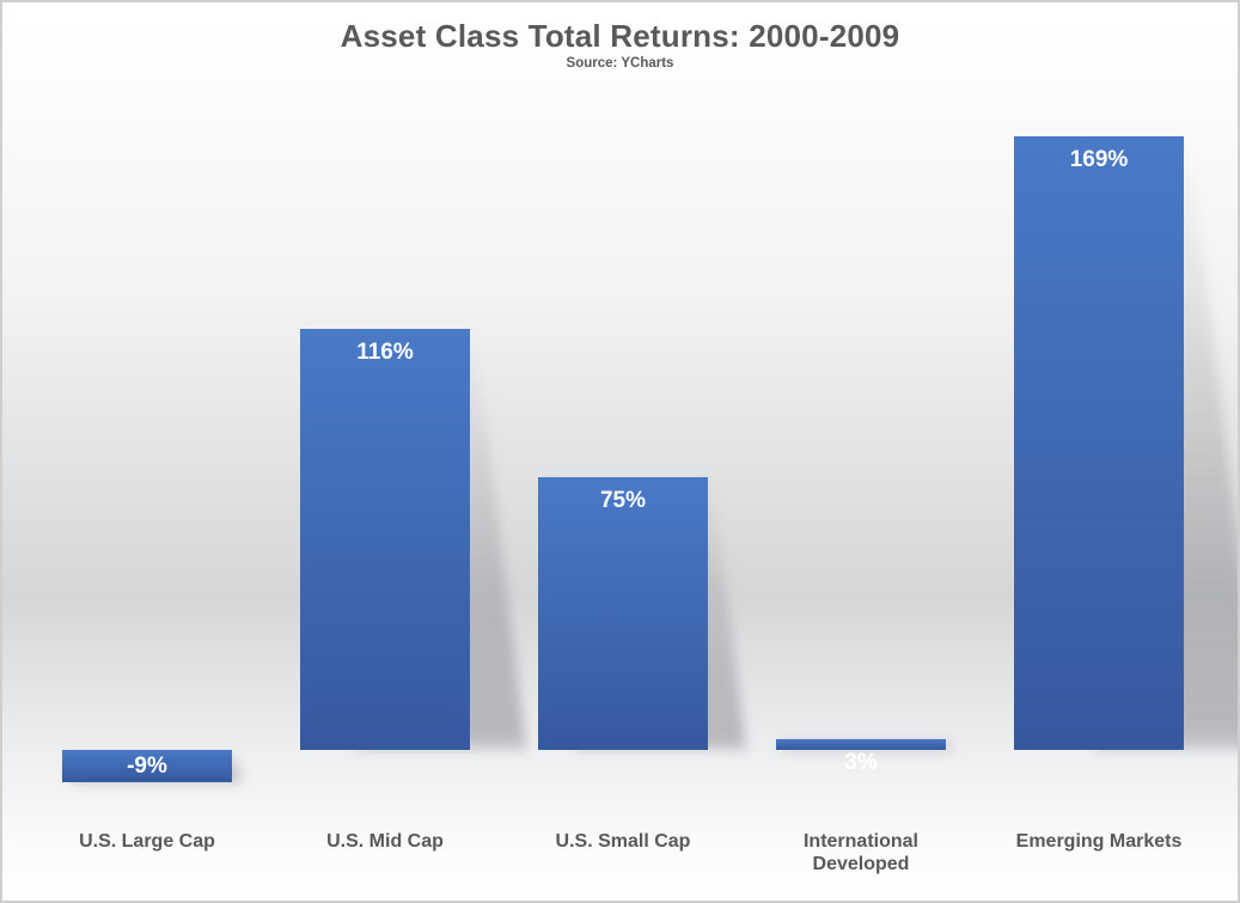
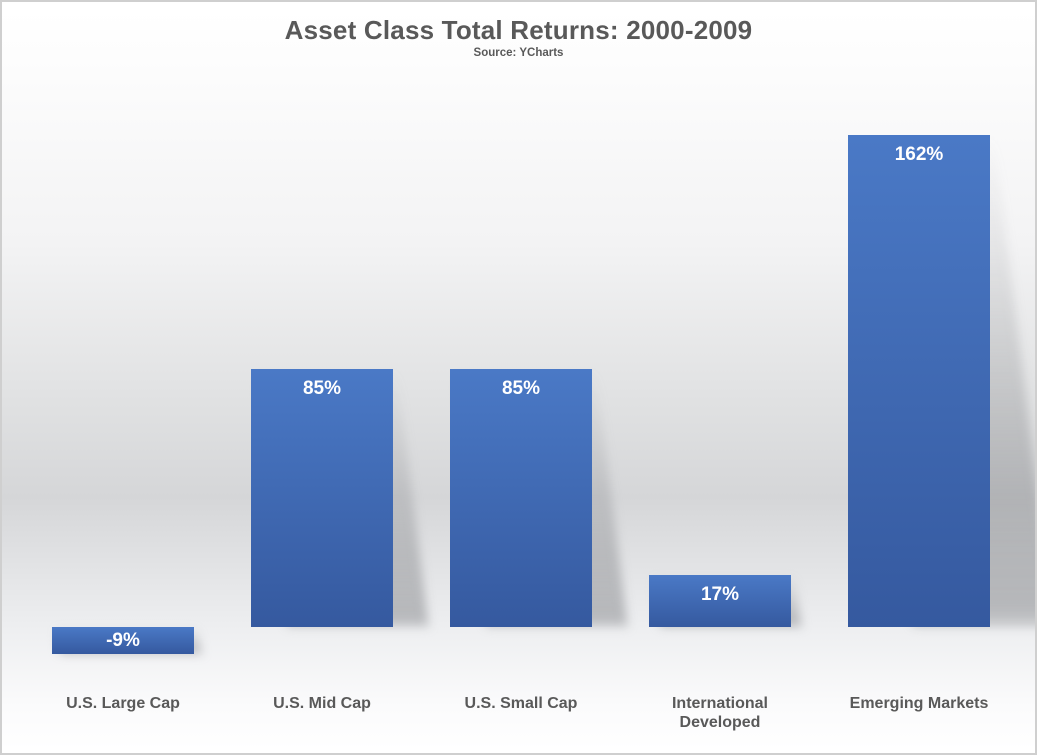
U.S. Mid Cap: 116% -> 85%
U.S. Small Cap: 75% -> 85%
International Developed: 3% -> 17%
Emerging Markets: 169% -> 162%
